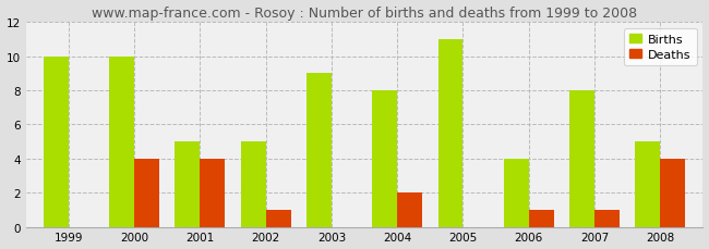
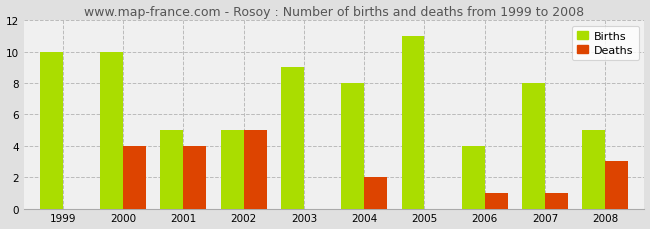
Deaths/2002: 1 -> 5
Deaths/2008: 4 -> 3
